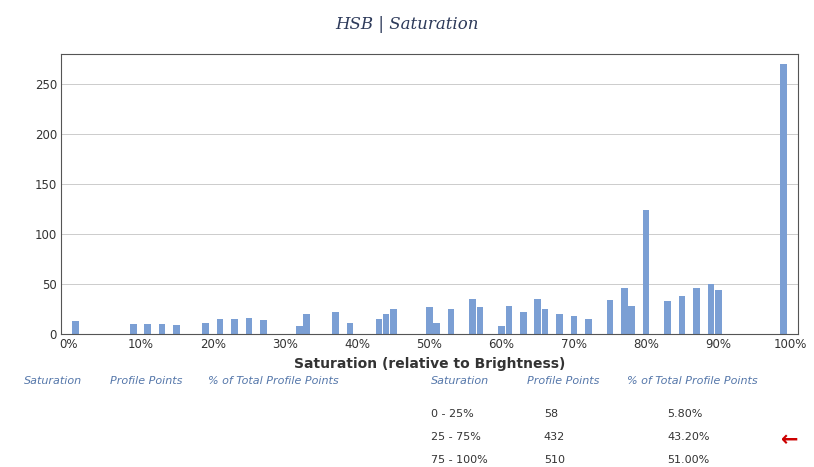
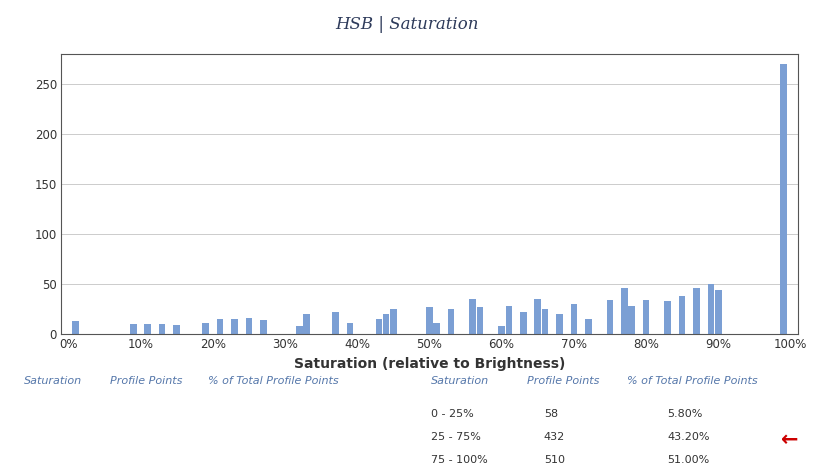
70%: 18 -> 30
80%: 124 -> 34
